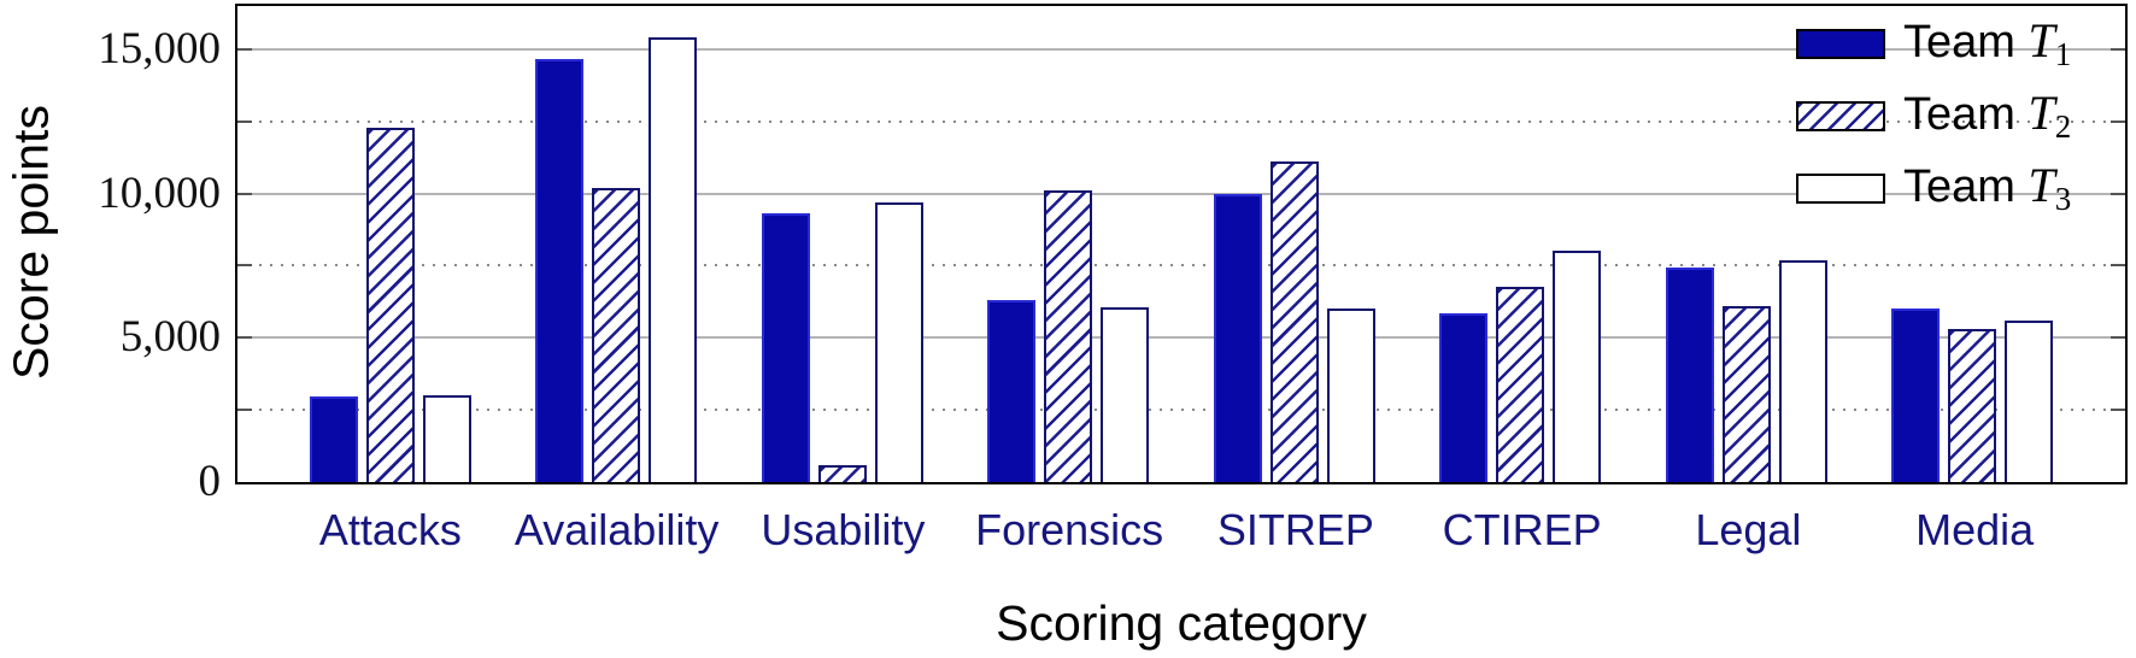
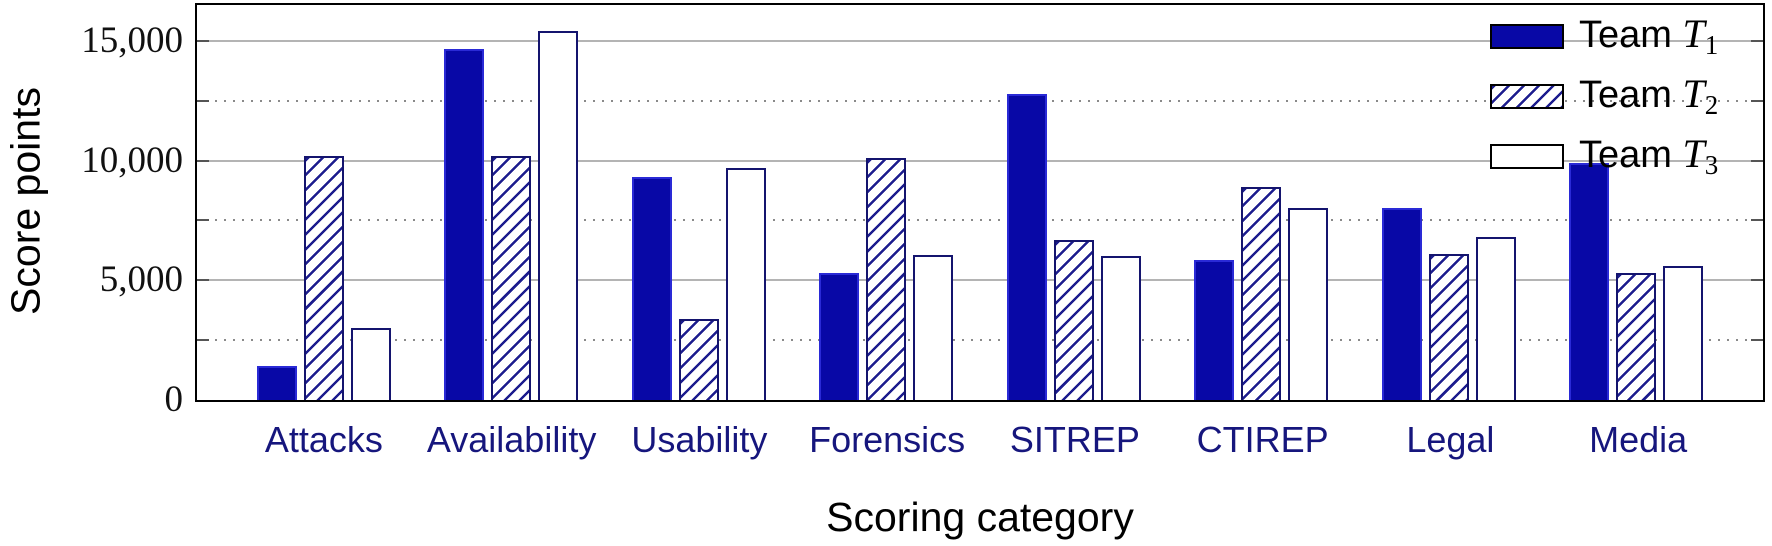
Team T1/Attacks: 3000 -> 1400
Team T2/Attacks: 12300 -> 10200
Team T2/Usability: 600 -> 3400
Team T1/Forensics: 6300 -> 5300
Team T1/SITREP: 10000 -> 12800
Team T2/SITREP: 11100 -> 6700
Team T2/CTIREP: 6800 -> 8900
Team T1/Legal: 7400 -> 8000
Team T3/Legal: 7700 -> 6800
Team T1/Media: 6000 -> 9900
